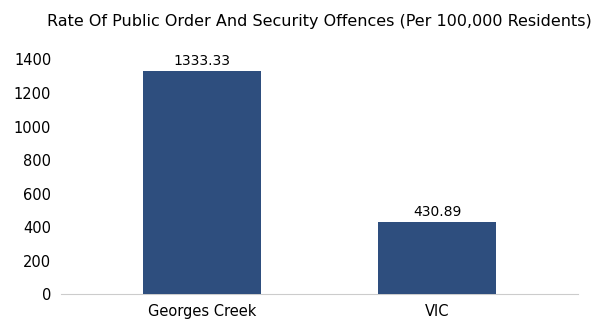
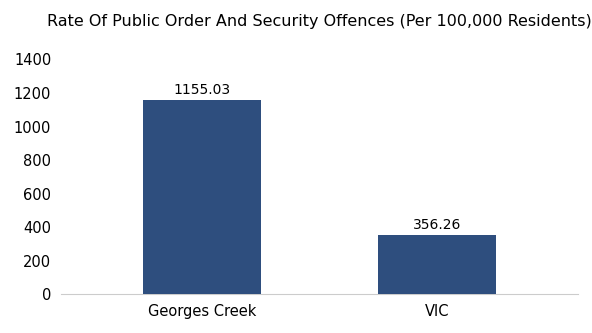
Georges Creek: 1333.33 -> 1155.03
VIC: 430.89 -> 356.26
